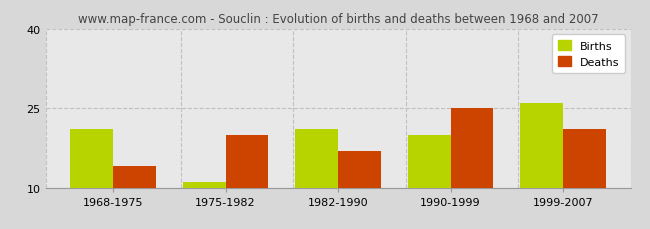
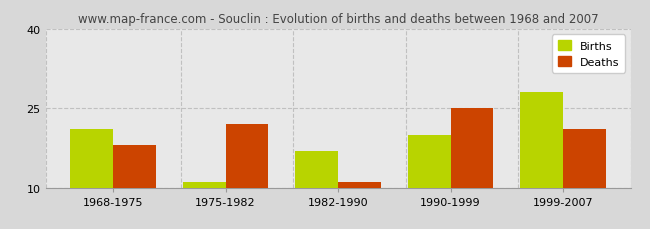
Deaths/1968-1975: 14 -> 18
Deaths/1975-1982: 20 -> 22
Births/1982-1990: 21 -> 17
Deaths/1982-1990: 17 -> 11
Births/1999-2007: 26 -> 28
